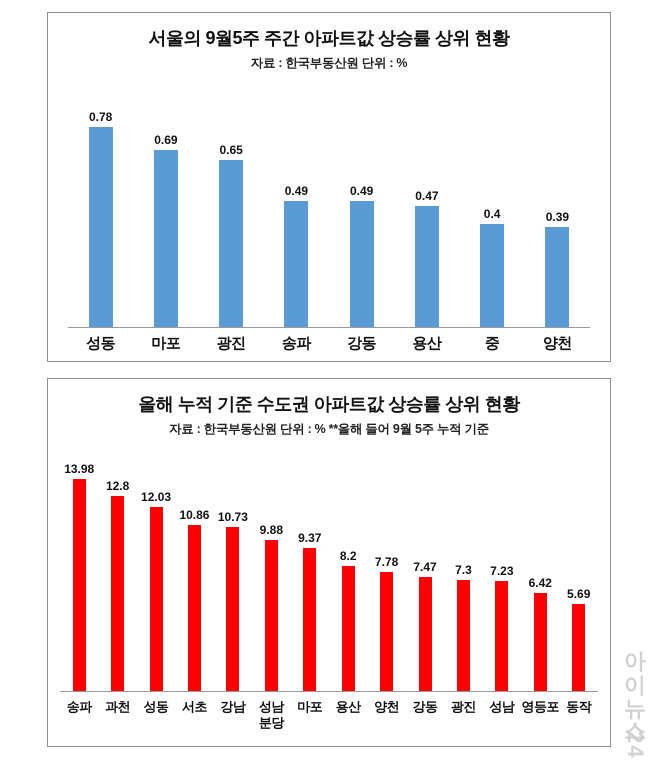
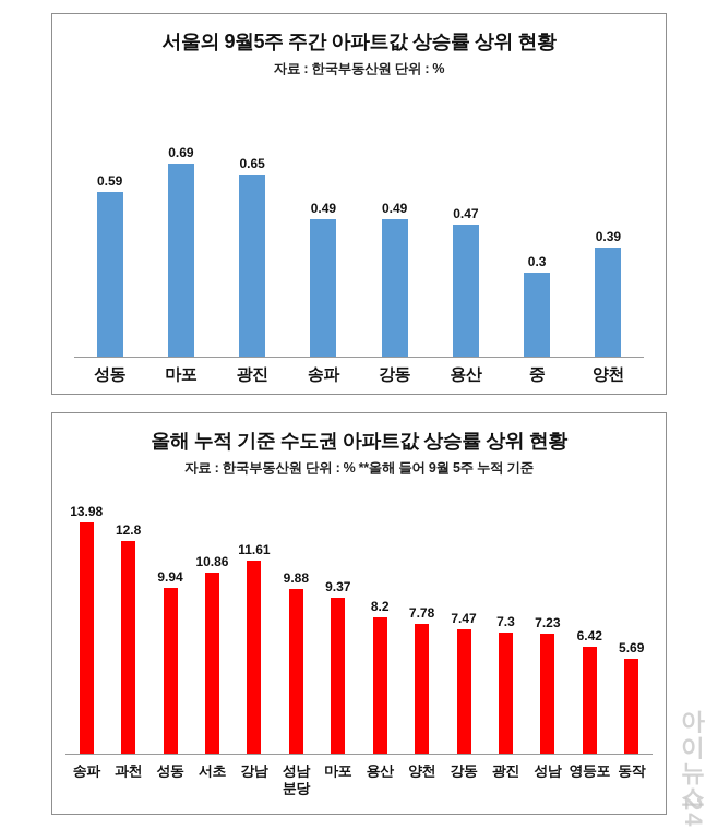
서울의 9월5주 주간 아파트값 상승률 상위 현황/성동: 0.78 -> 0.59
서울의 9월5주 주간 아파트값 상승률 상위 현황/중: 0.4 -> 0.3
올해 누적 기준 수도권 아파트값 상승률 상위 현황/성동: 12.03 -> 9.94
올해 누적 기준 수도권 아파트값 상승률 상위 현황/강남: 10.73 -> 11.61
